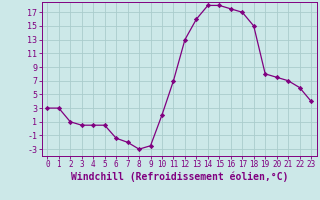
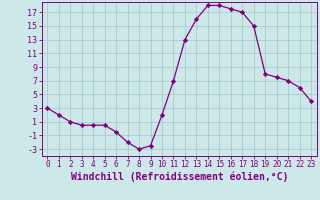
1: 3.0 -> 2.0
6: -1.4 -> -0.5
